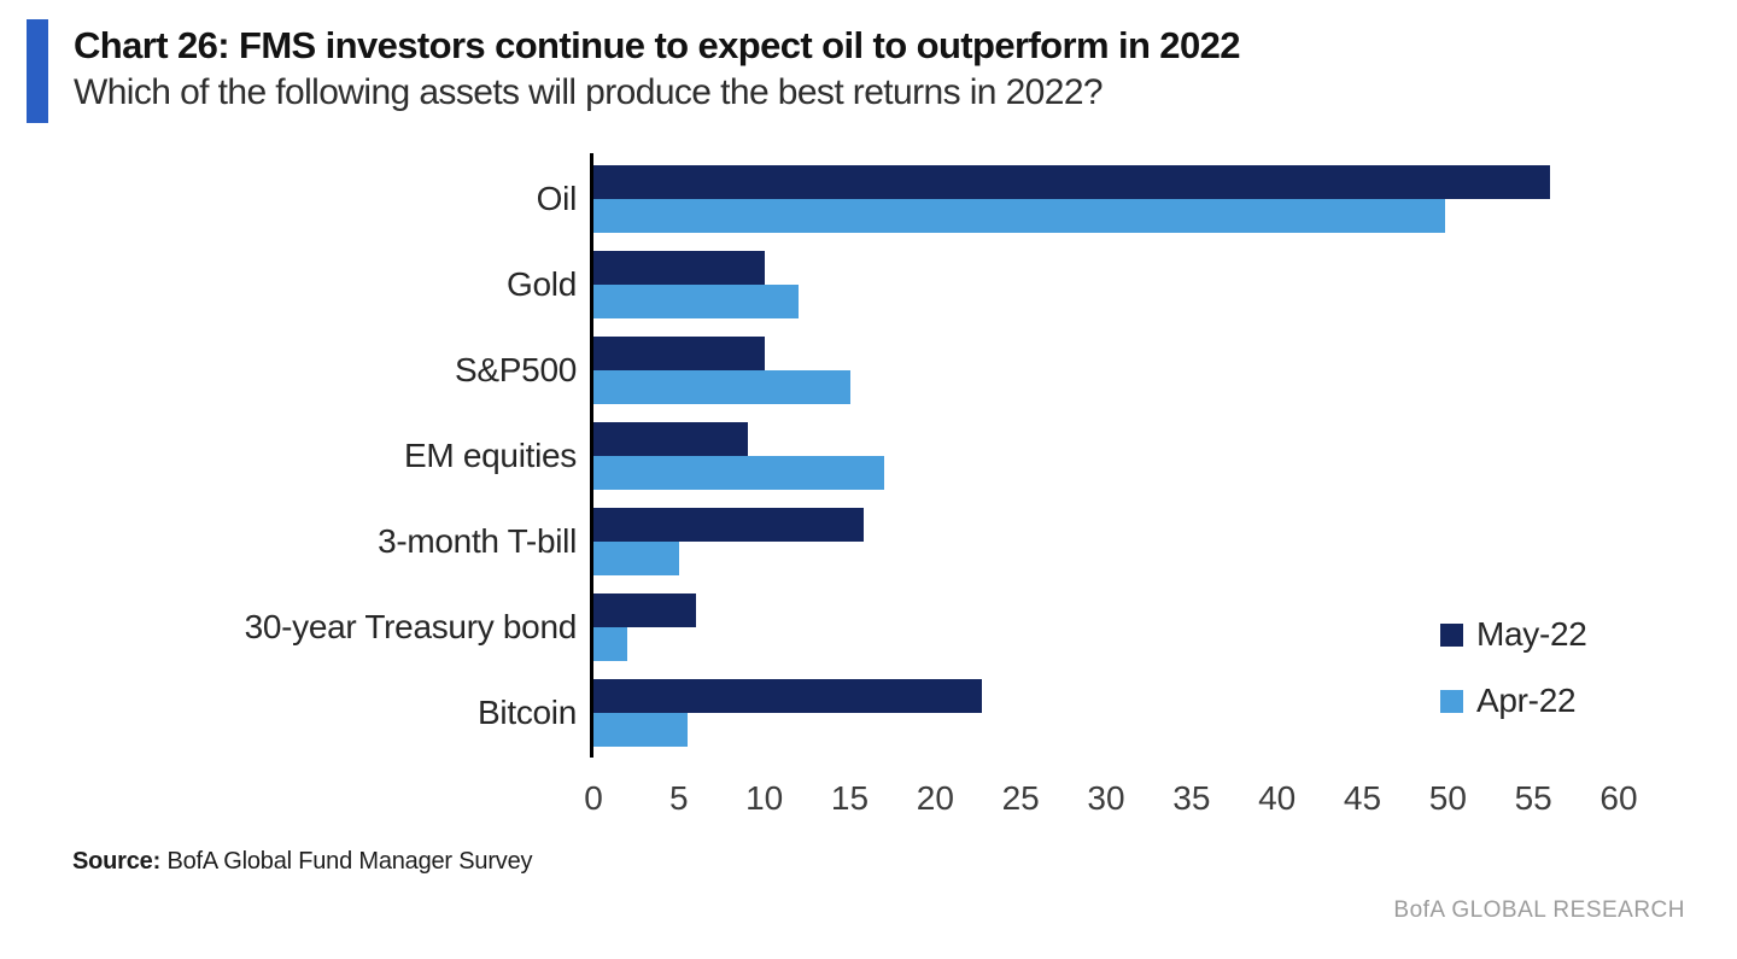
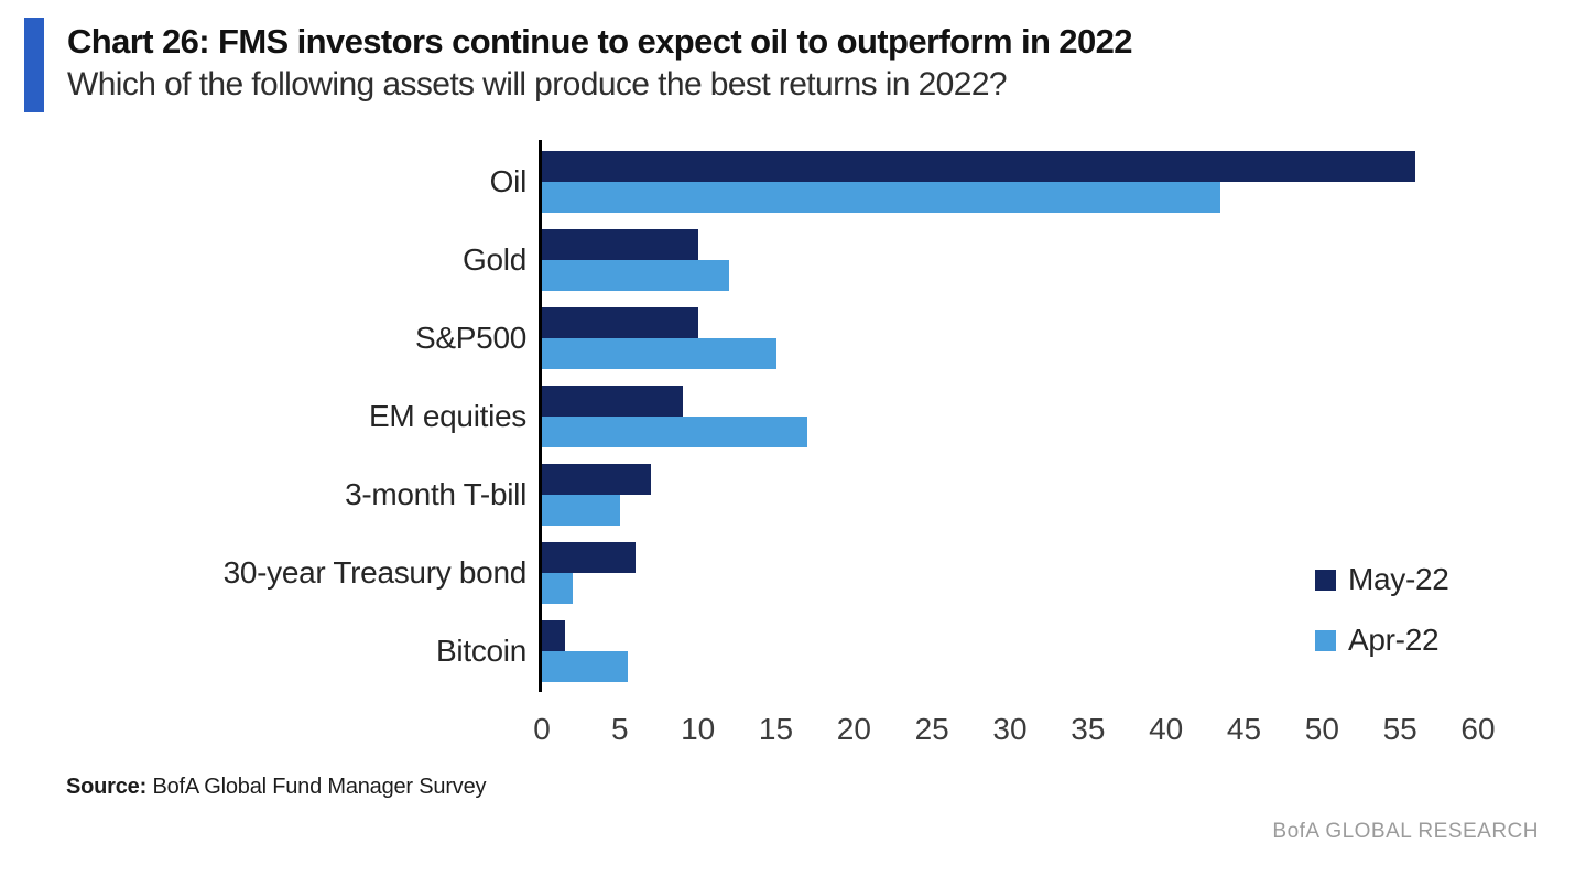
Apr-22/Oil: 49.8 -> 43.5
May-22/3-month T-bill: 15.8 -> 7.0
May-22/Bitcoin: 22.7 -> 1.5
